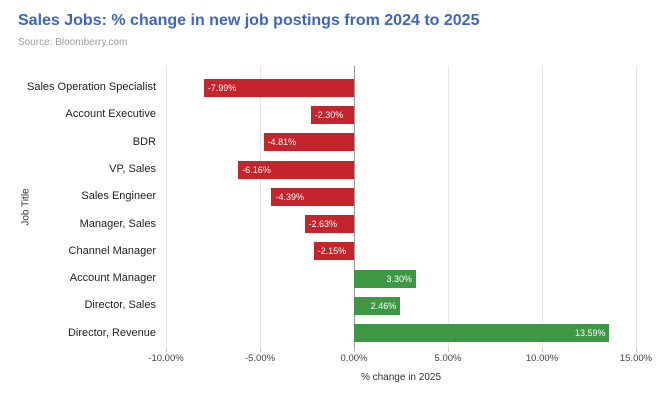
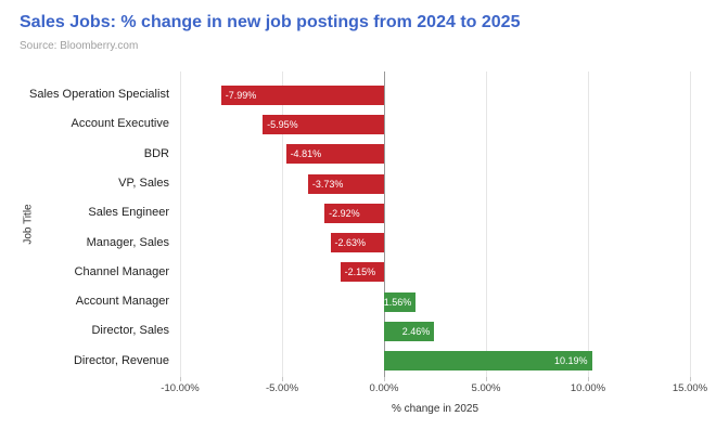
Account Executive: -2.30% -> -5.95%
VP, Sales: -6.16% -> -3.73%
Sales Engineer: -4.39% -> -2.92%
Account Manager: 3.30% -> 1.56%
Director, Revenue: 13.59% -> 10.19%
